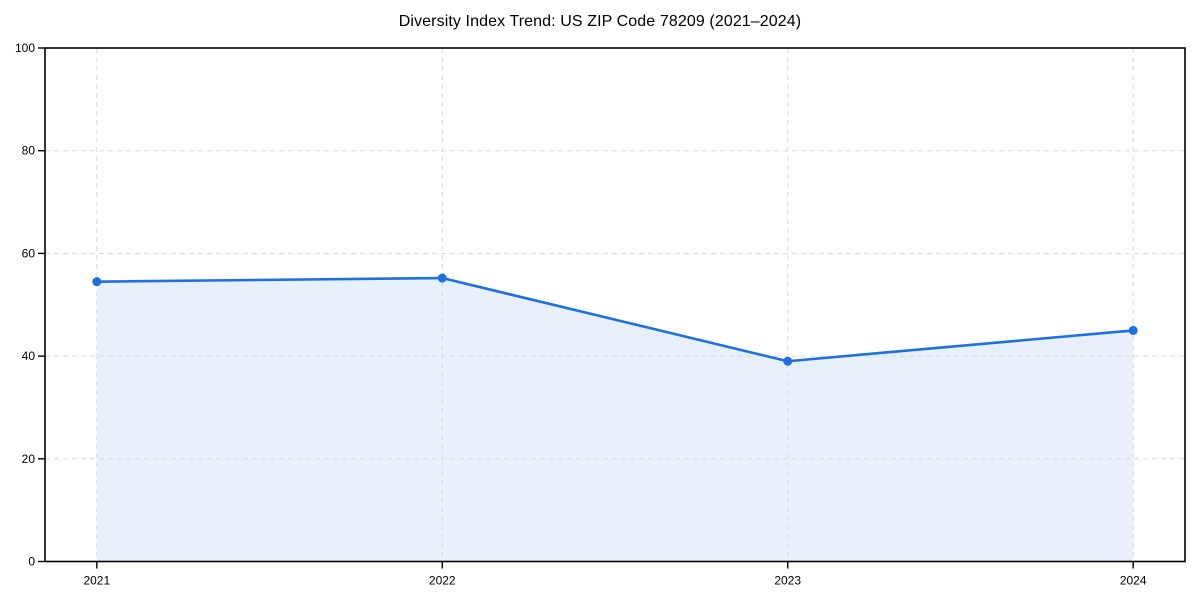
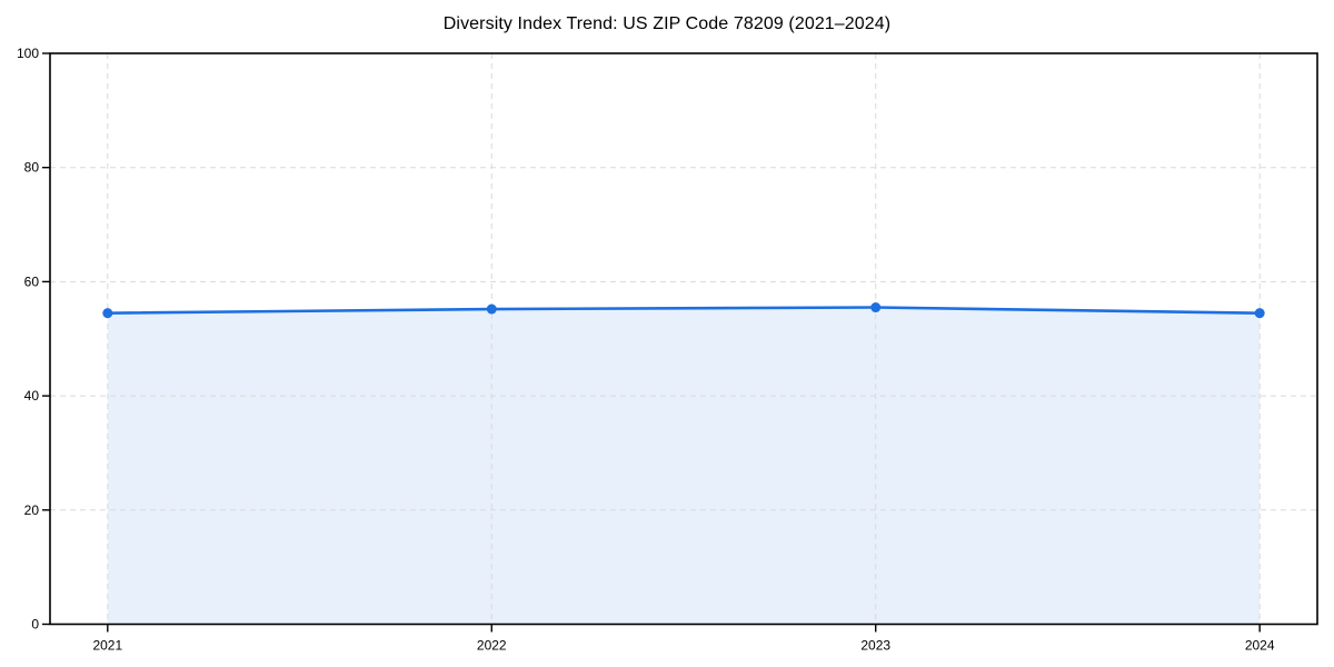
2023: 39 -> 56
2024: 45 -> 54
